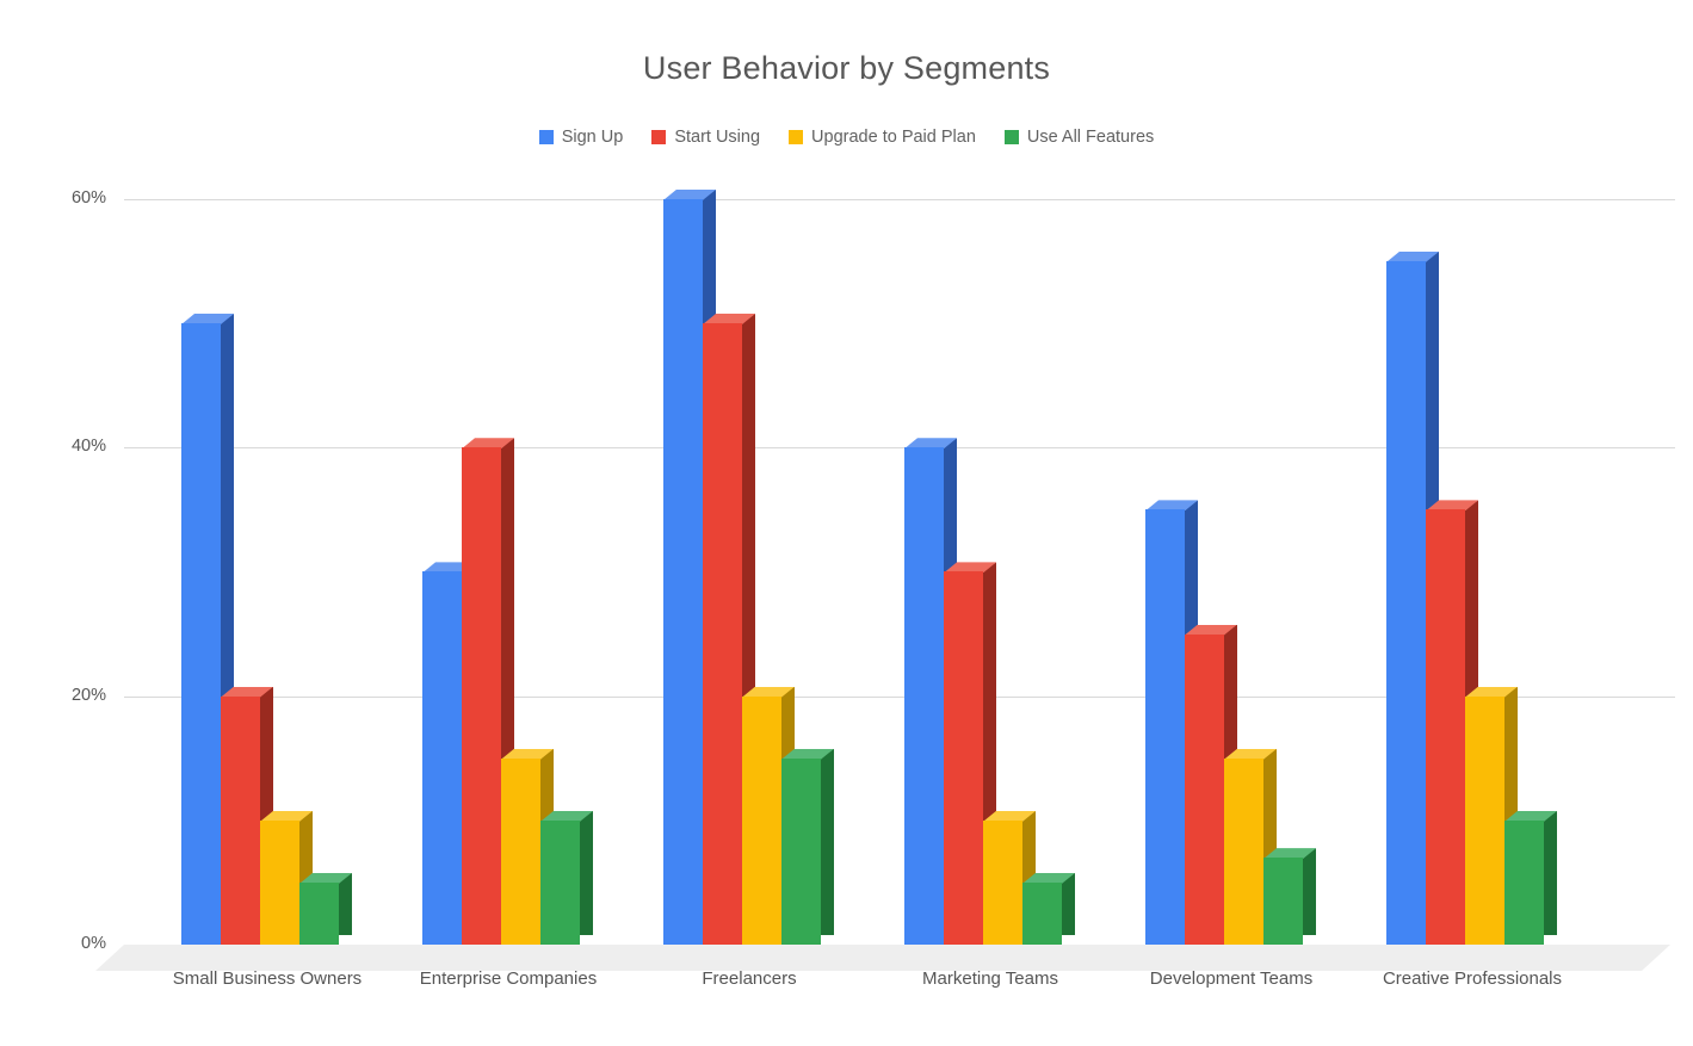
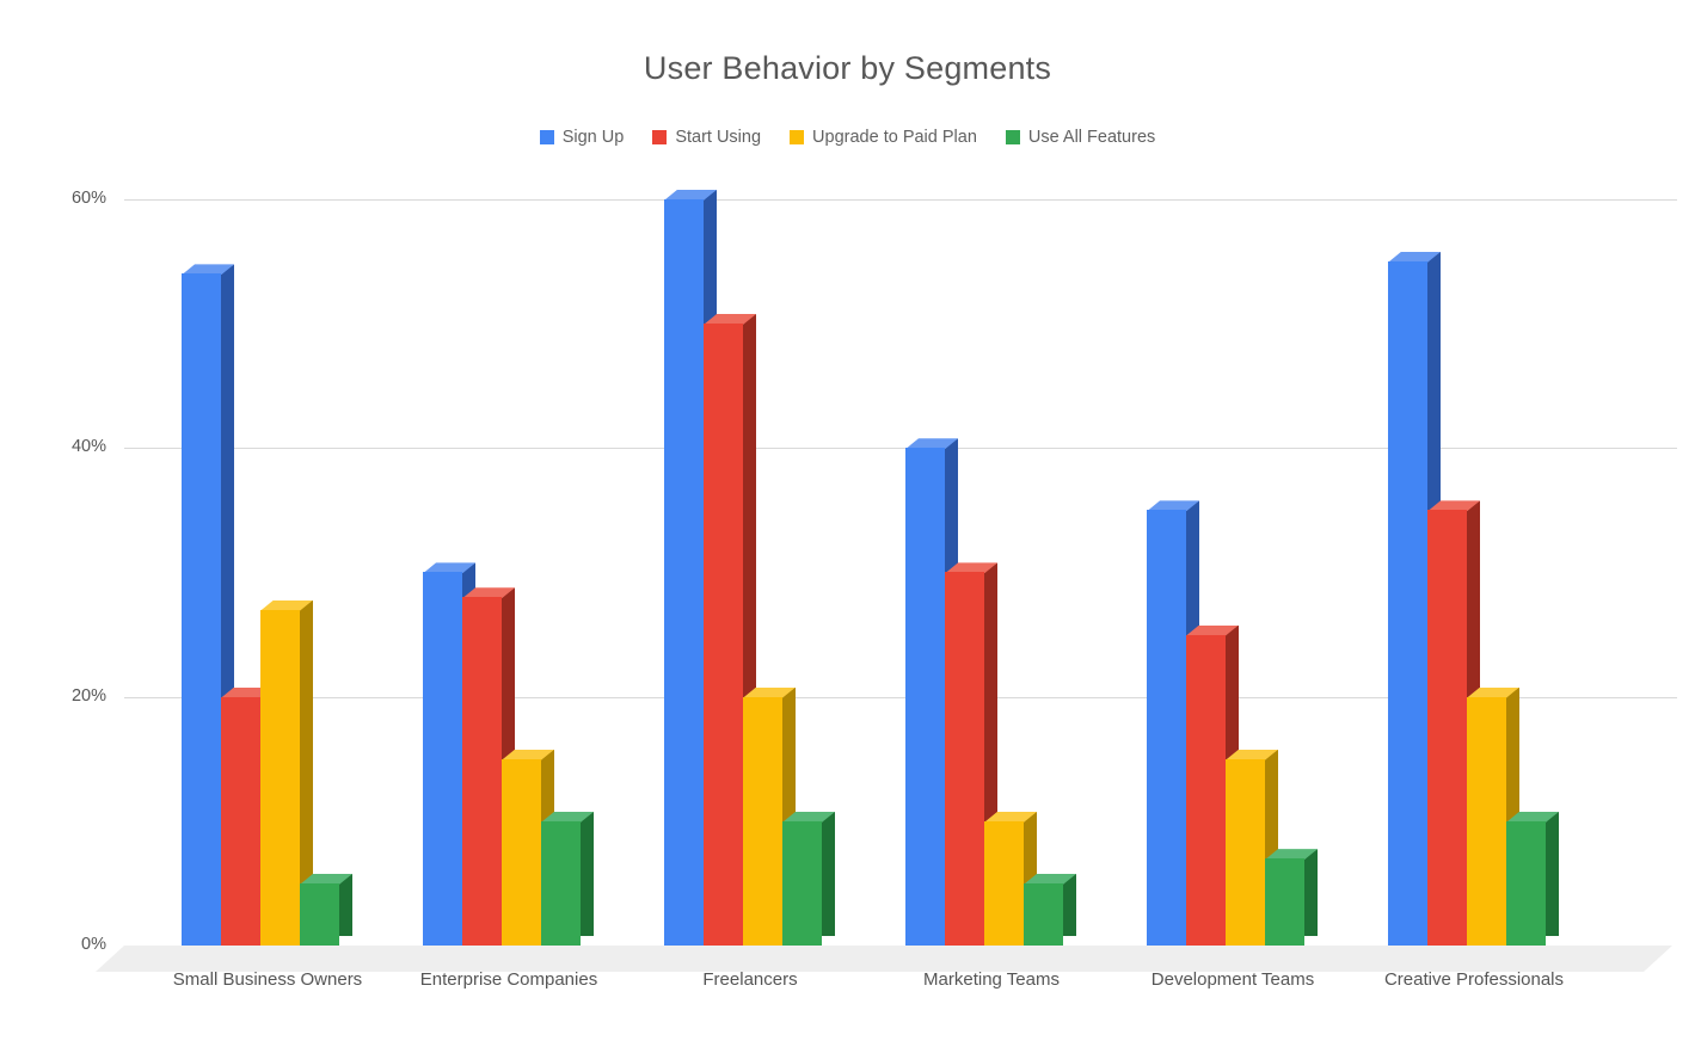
Sign Up/Small Business Owners: 50% -> 54%
Upgrade to Paid Plan/Small Business Owners: 10% -> 27%
Start Using/Enterprise Companies: 40% -> 28%
Use All Features/Freelancers: 15% -> 10%
